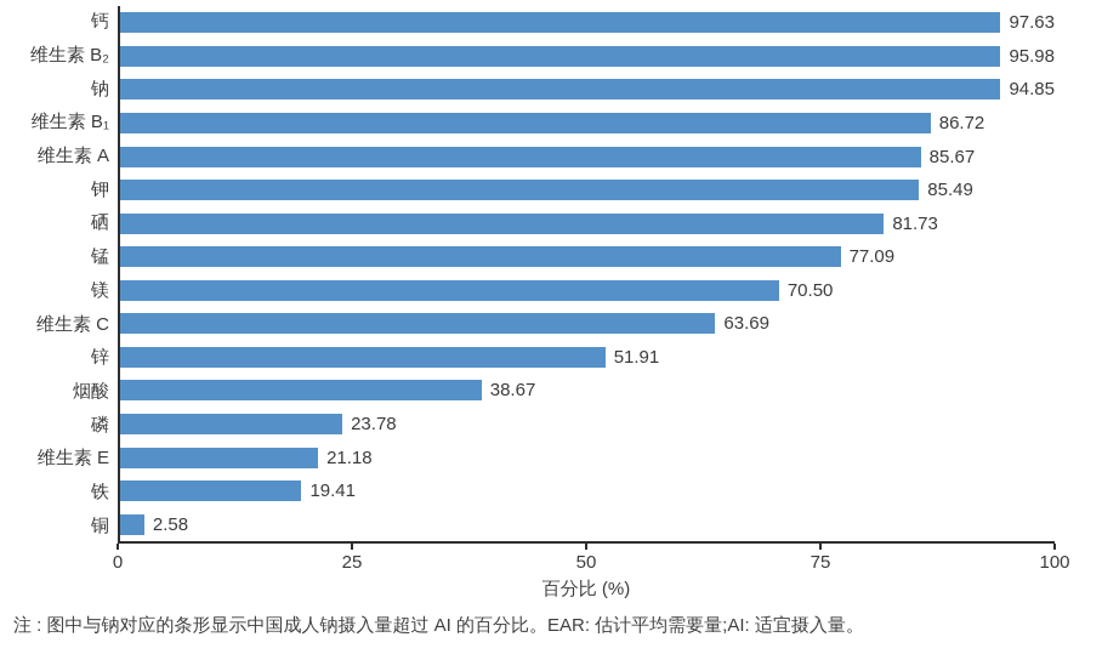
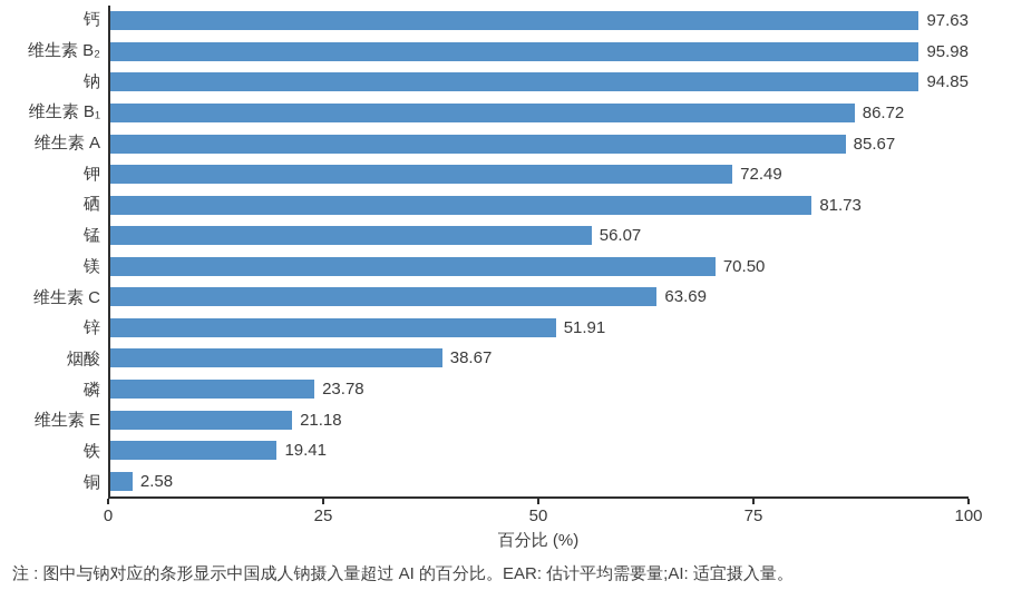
钾: 85.49 -> 72.49
锰: 77.09 -> 56.07
